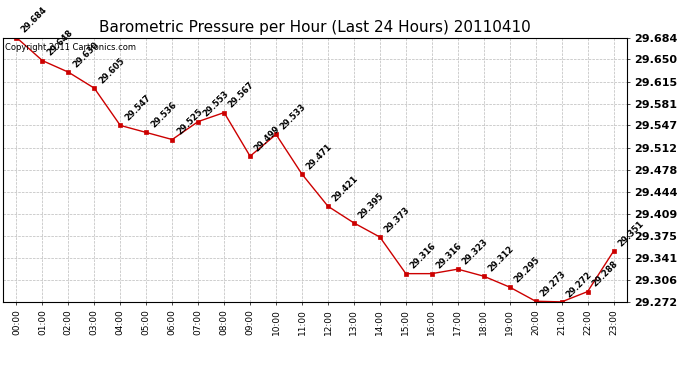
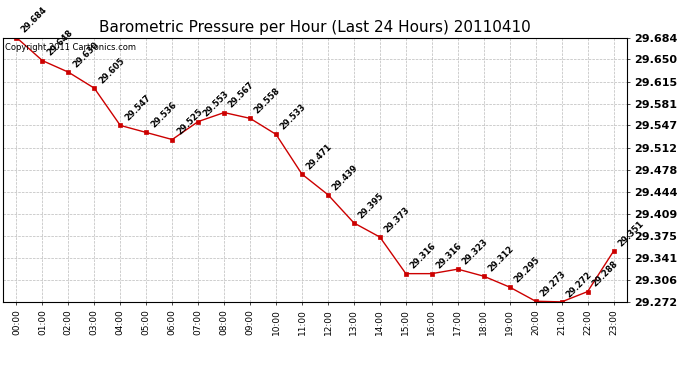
09:00: 29.499 -> 29.558
12:00: 29.421 -> 29.439
